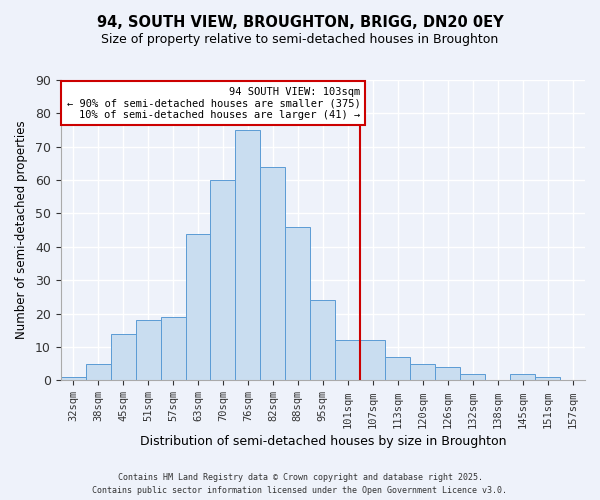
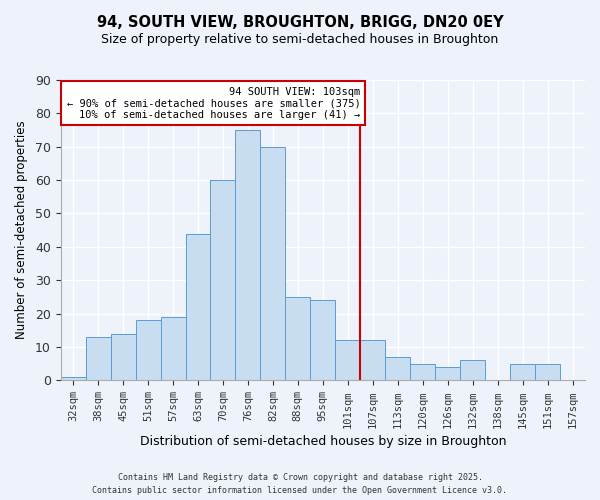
38sqm: 5 -> 13
82sqm: 64 -> 70
88sqm: 46 -> 25
132sqm: 2 -> 6
145sqm: 2 -> 5
151sqm: 1 -> 5
